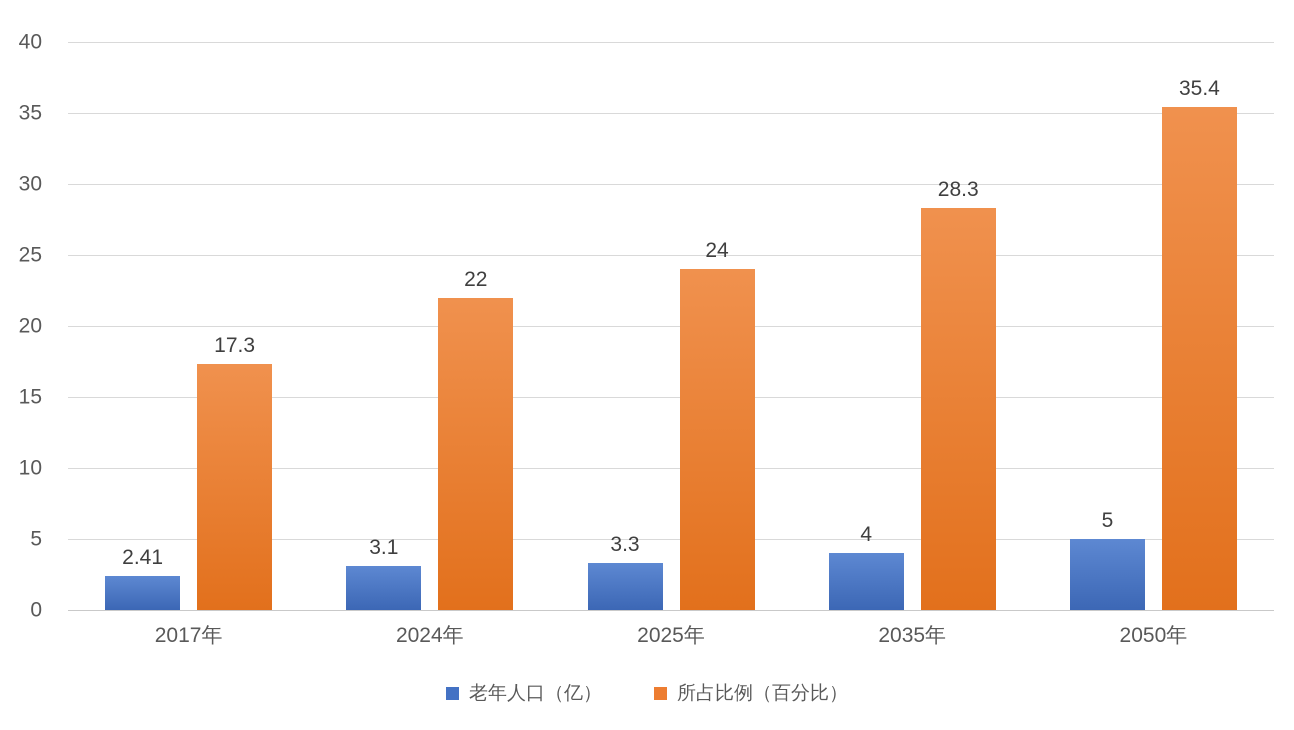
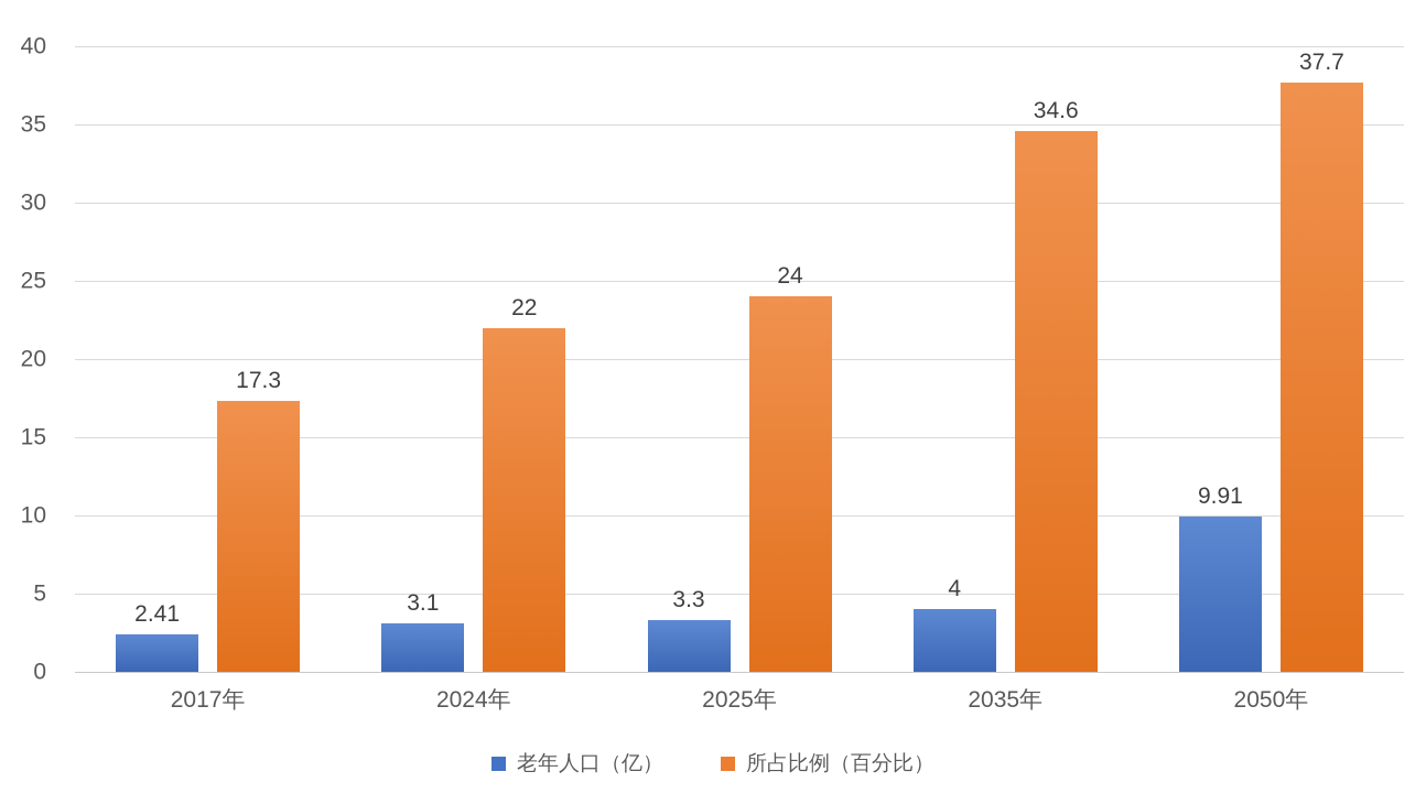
所占比例（百分比）/2035年: 28.3 -> 34.6
老年人口（亿）/2050年: 5 -> 9.91
所占比例（百分比）/2050年: 35.4 -> 37.7
